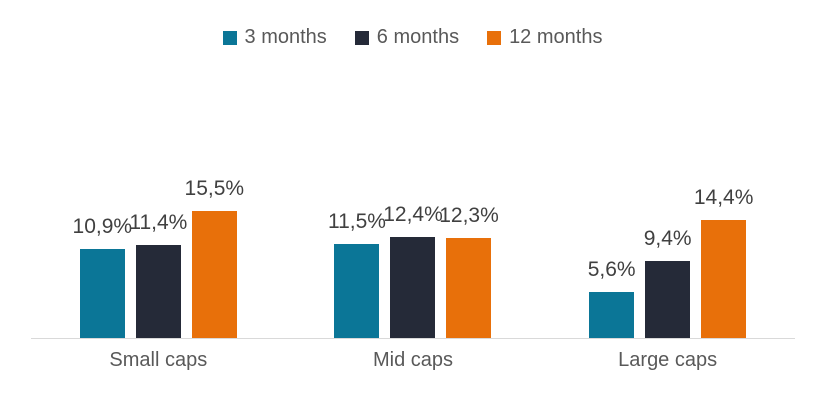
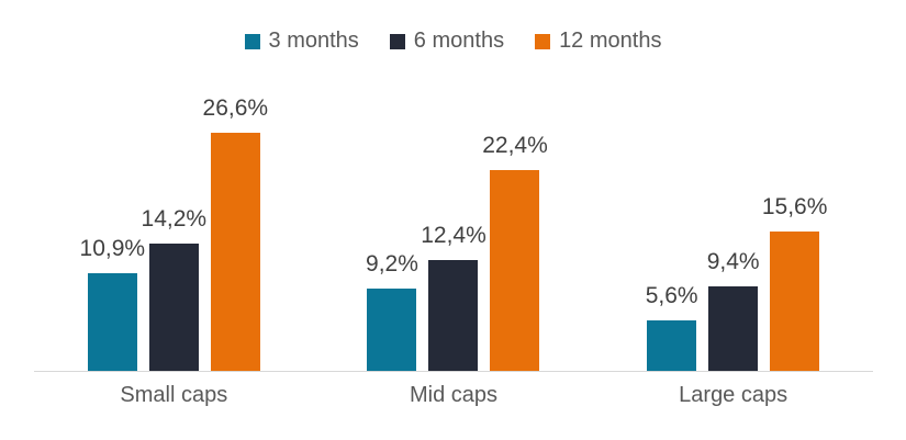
6 months/Small caps: 11,4% -> 14,2%
12 months/Small caps: 15,5% -> 26,6%
3 months/Mid caps: 11,5% -> 9,2%
12 months/Mid caps: 12,3% -> 22,4%
12 months/Large caps: 14,4% -> 15,6%
